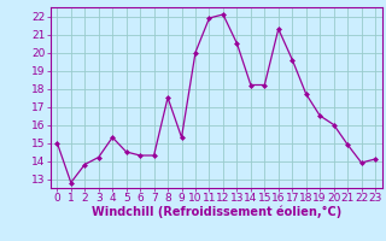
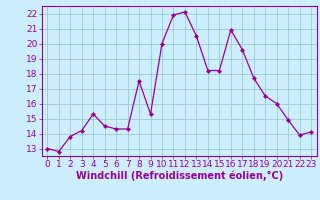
0: 15.0 -> 13.0
16: 21.3 -> 20.9
